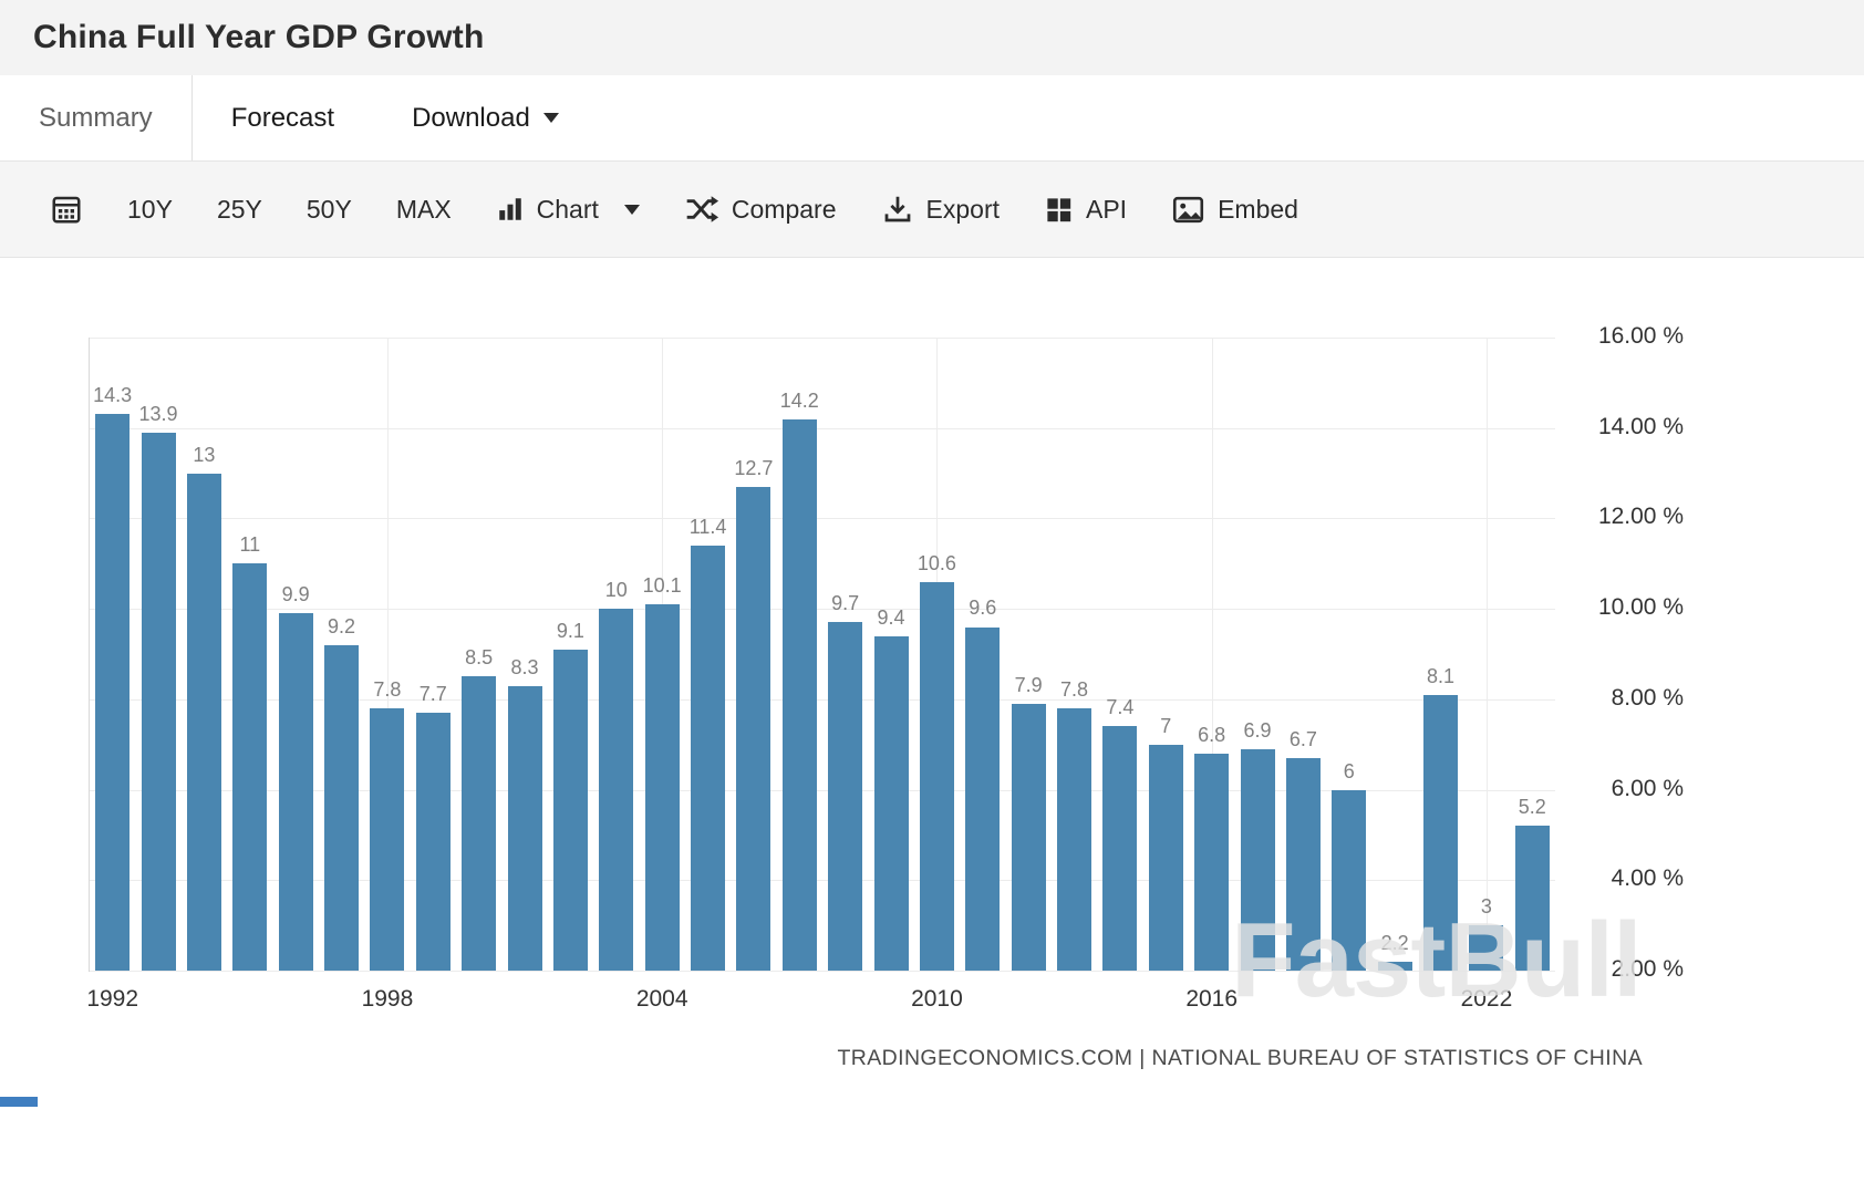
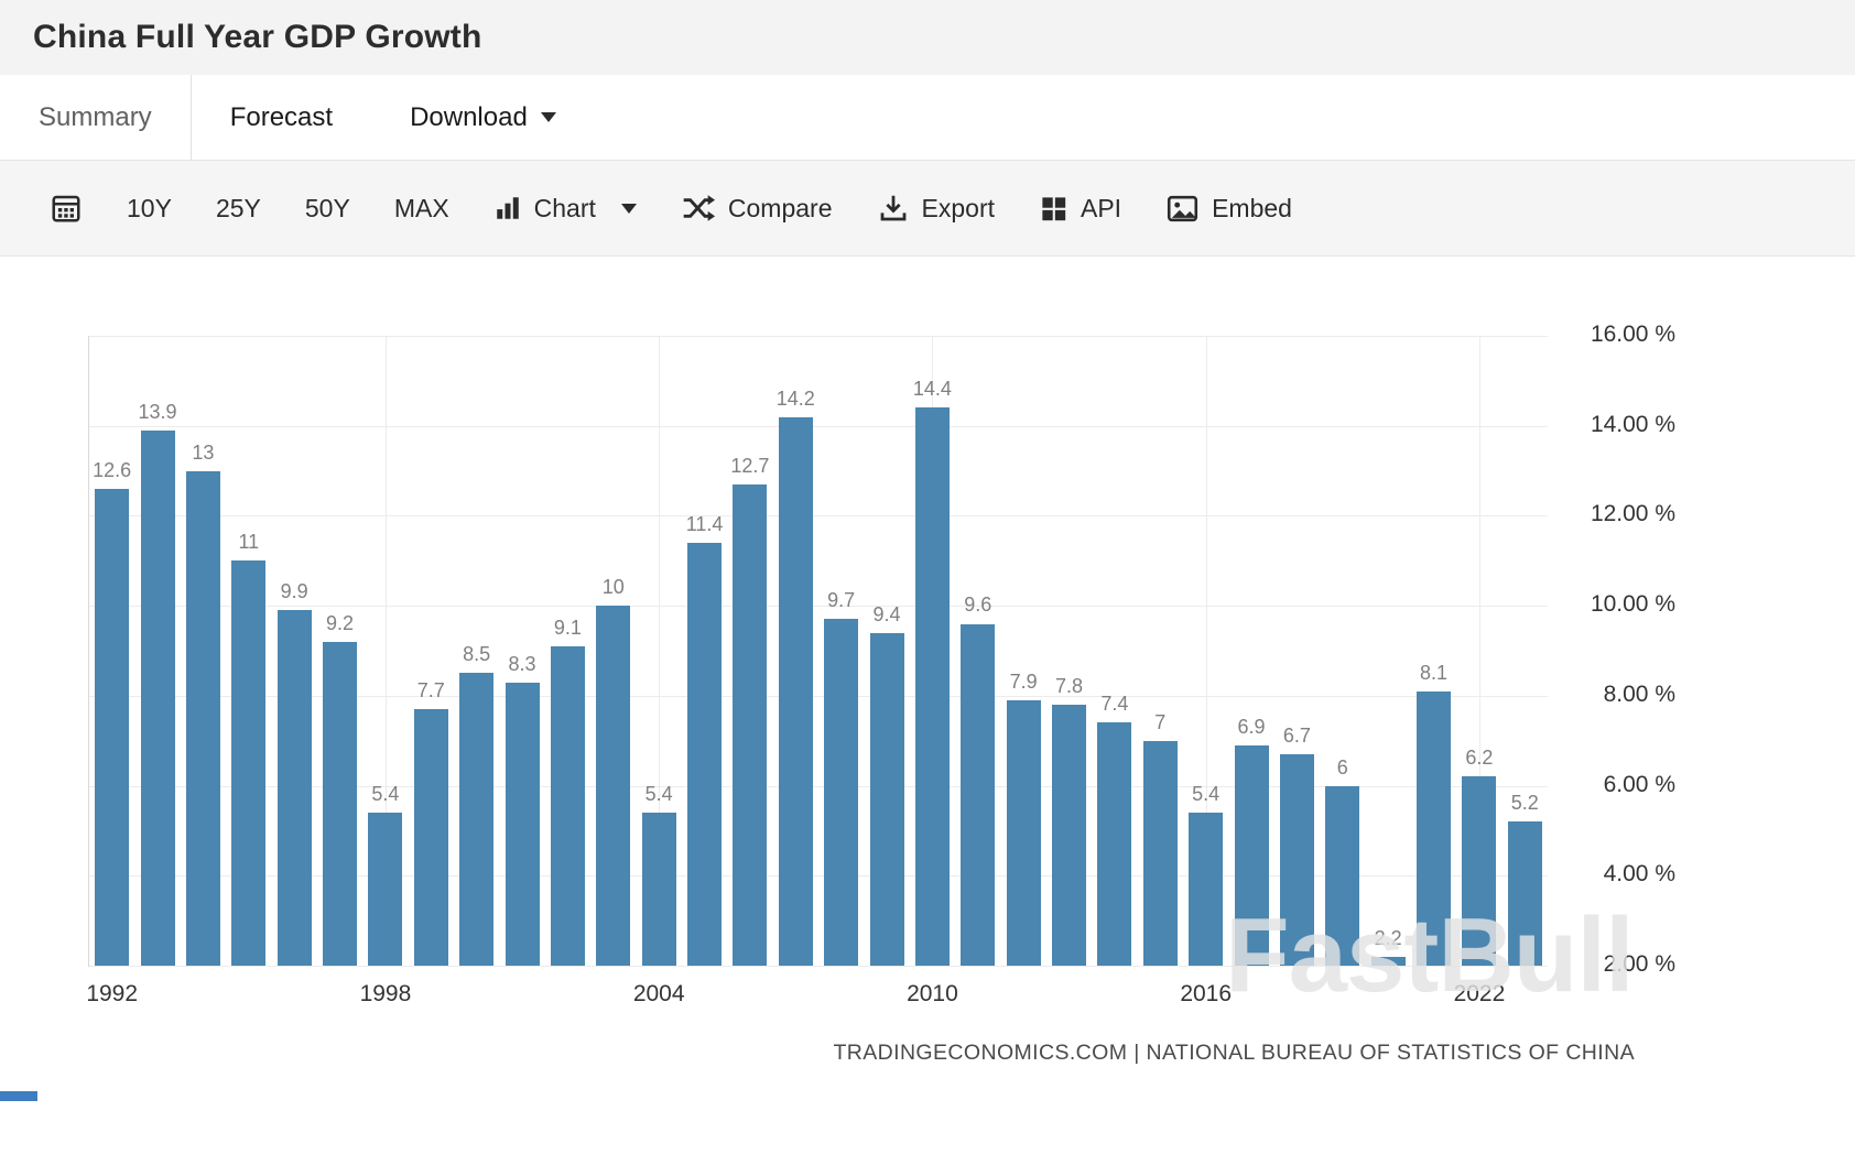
1992: 14.3 -> 12.6
1998: 7.8 -> 5.4
2004: 10.1 -> 5.4
2010: 10.6 -> 14.4
2016: 6.8 -> 5.4
2022: 3 -> 6.2
